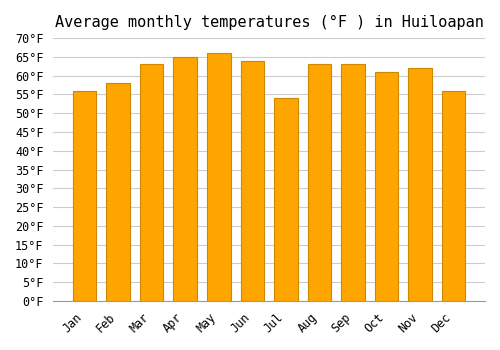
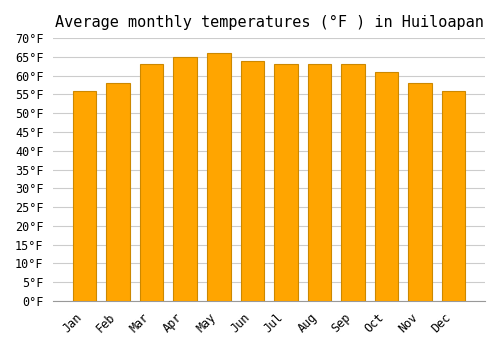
Jul: 54°F -> 63°F
Nov: 62°F -> 58°F
